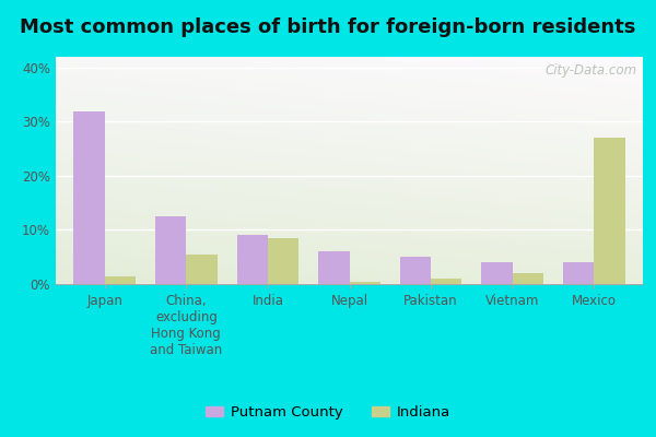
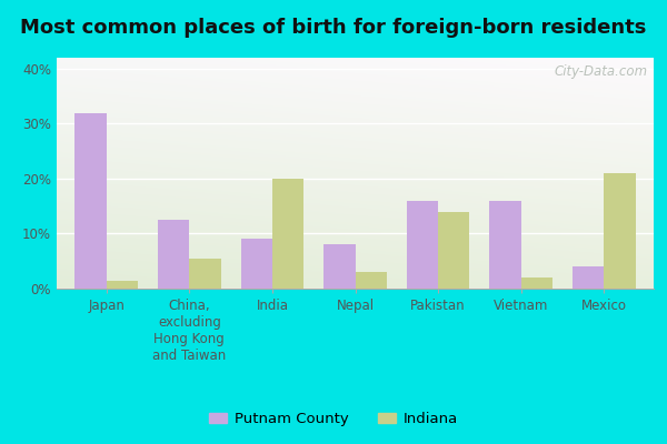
Indiana/India: 8.5% -> 20.0%
Putnam County/Nepal: 6.0% -> 8.0%
Indiana/Nepal: 0.5% -> 3.0%
Putnam County/Pakistan: 5.0% -> 16.0%
Indiana/Pakistan: 1.0% -> 14.0%
Putnam County/Vietnam: 4.0% -> 16.0%
Indiana/Mexico: 27.0% -> 21.0%
